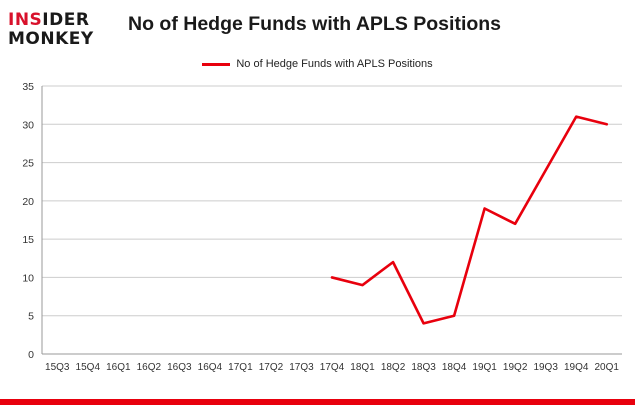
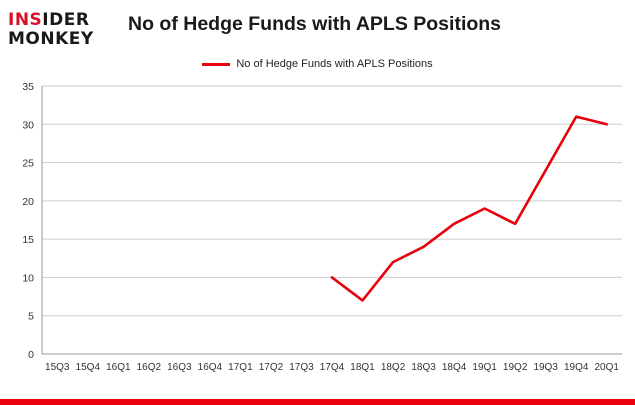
18Q1: 9 -> 7
18Q3: 4 -> 14
18Q4: 5 -> 17
